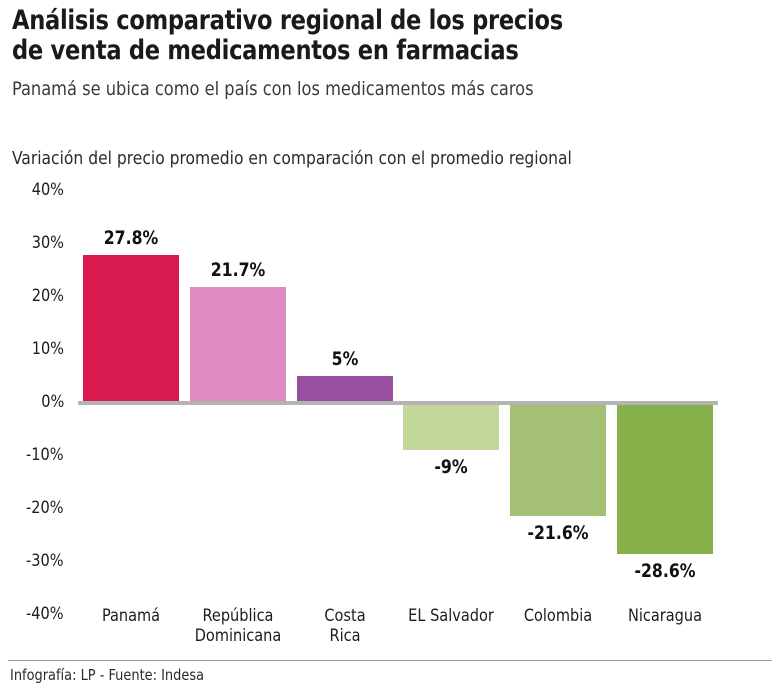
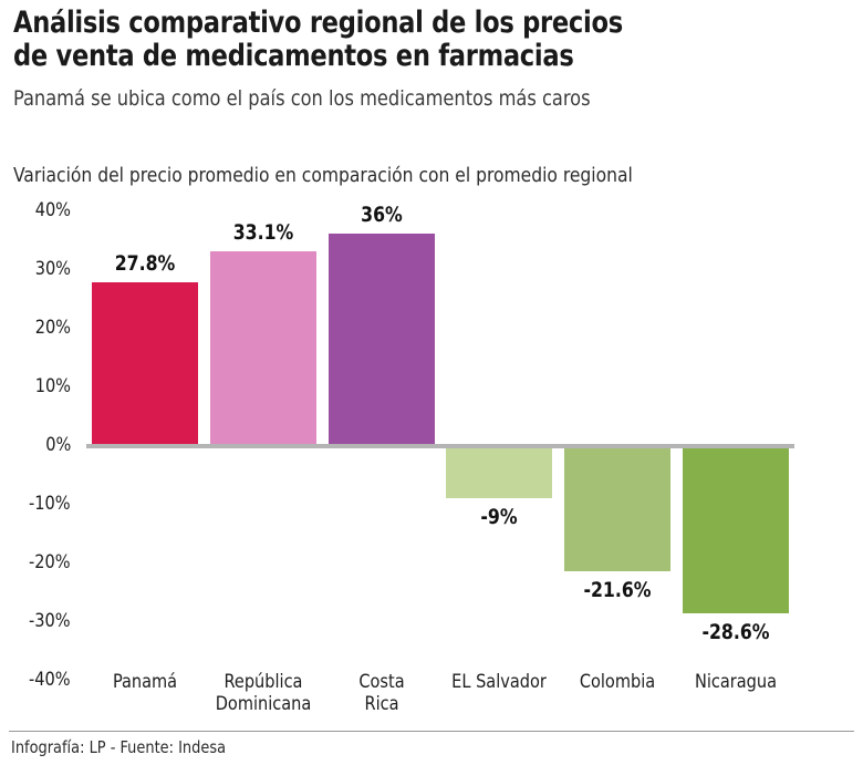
República Dominicana: 21.7% -> 33.1%
Costa Rica: 5% -> 36%
